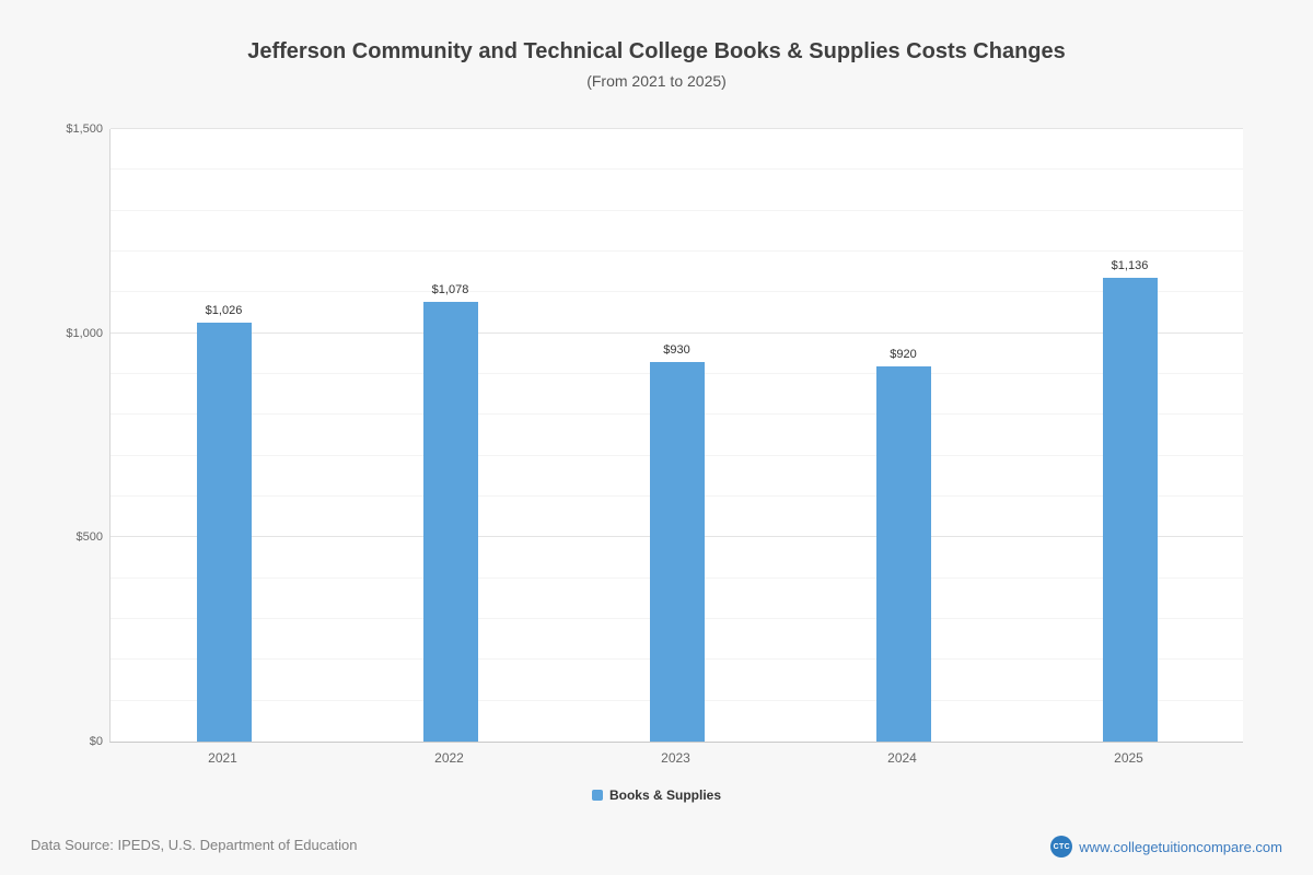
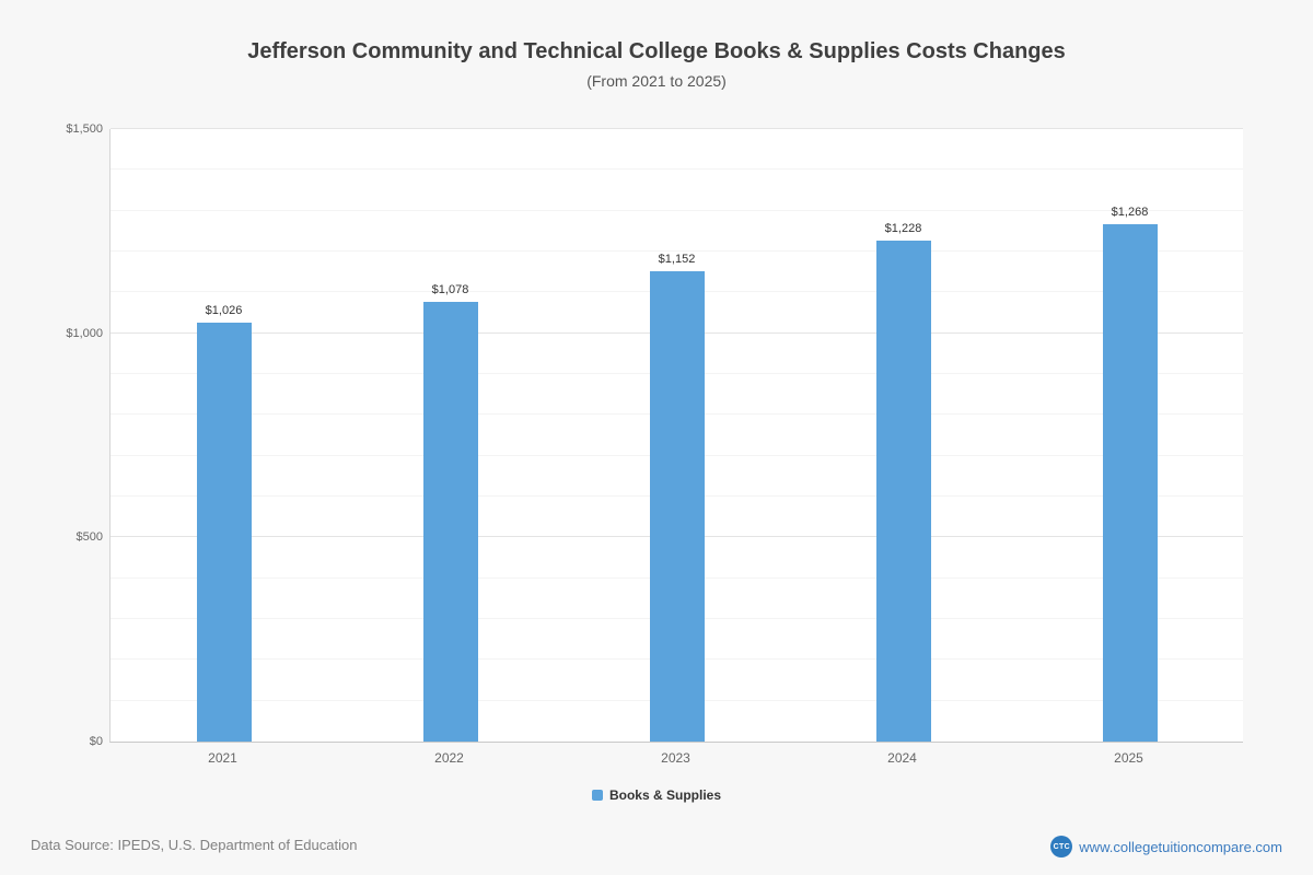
2023: $930 -> $1,152
2024: $920 -> $1,228
2025: $1,136 -> $1,268
